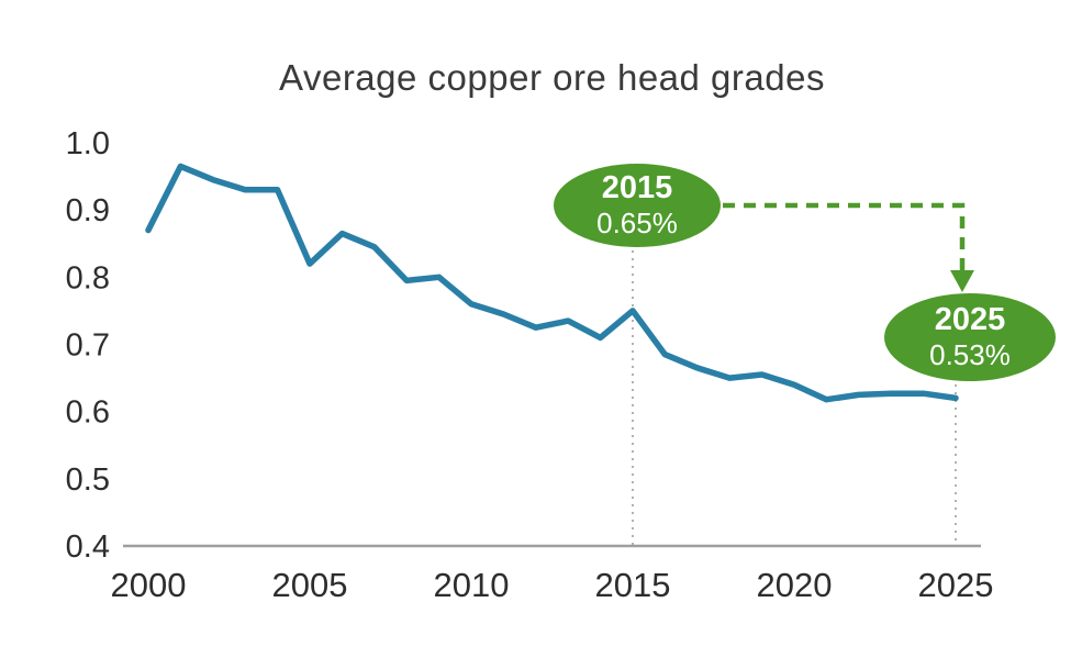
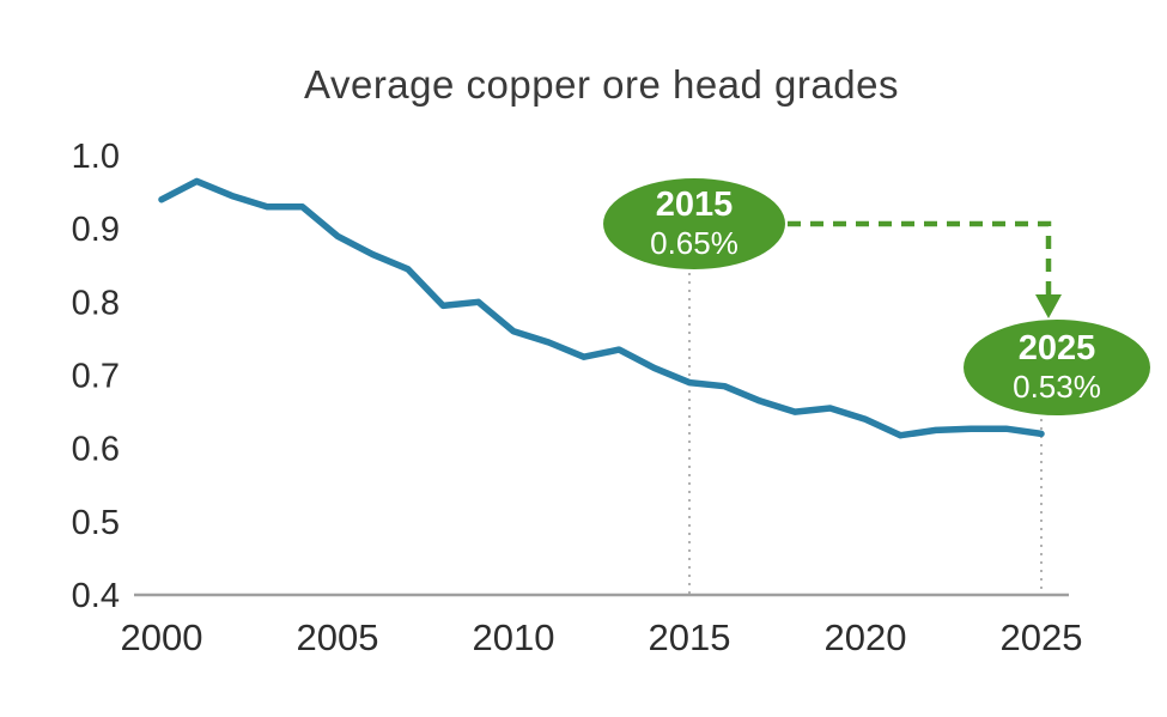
2000: 0.87 -> 0.94
2005: 0.82 -> 0.89
2015: 0.75 -> 0.69
